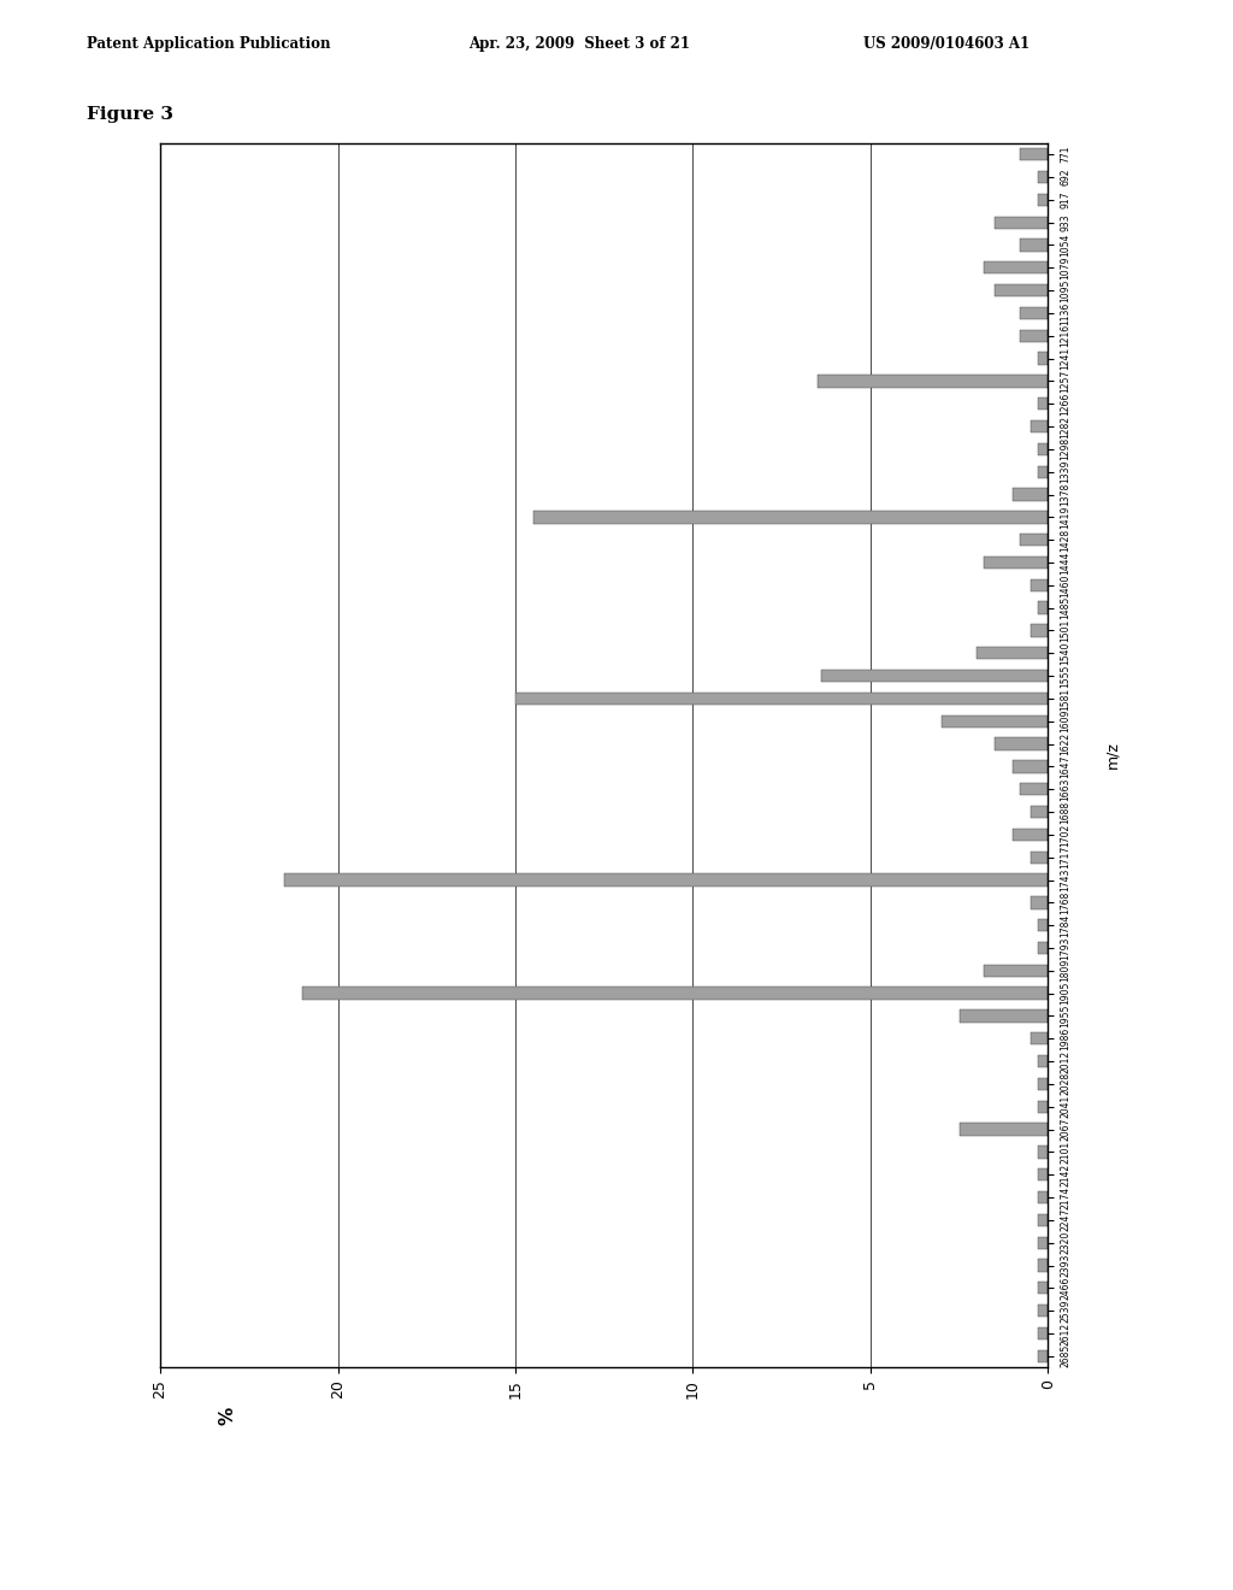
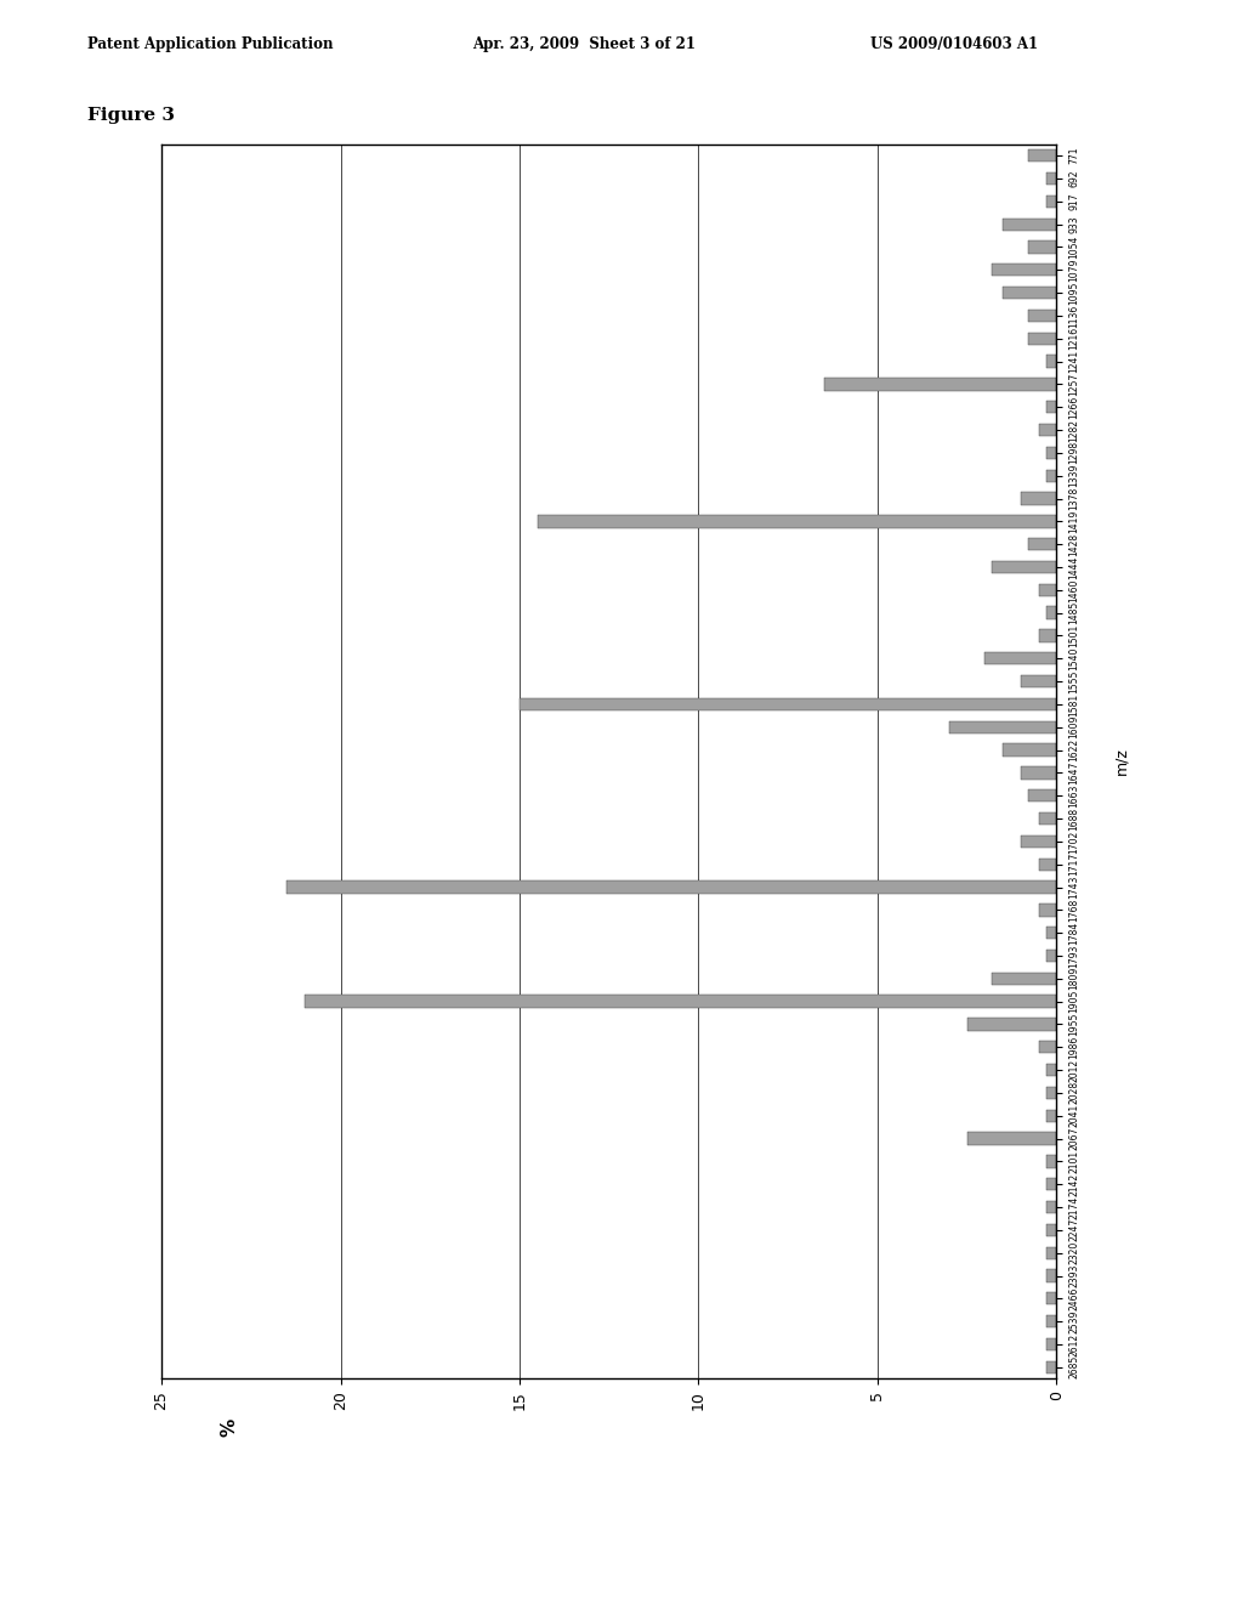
1555: 6.4 -> 1.0
